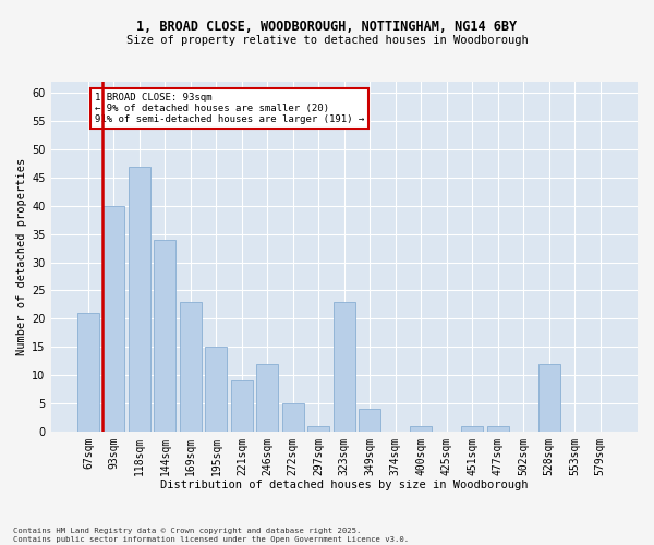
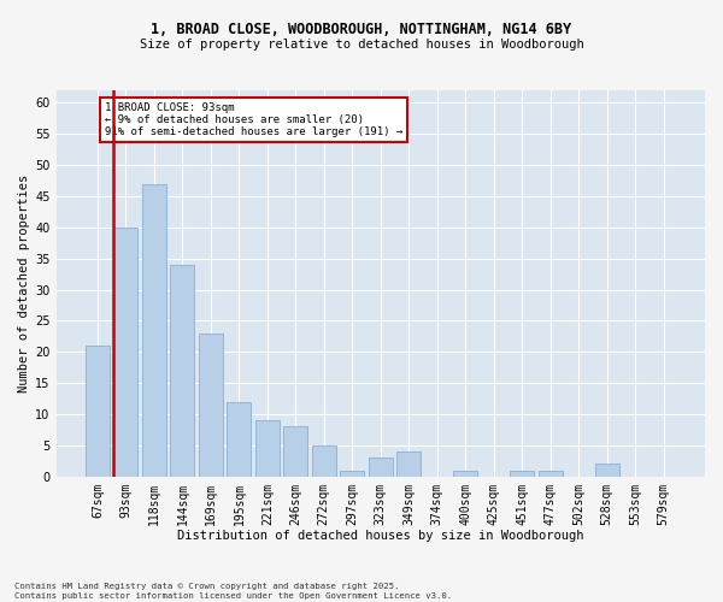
195sqm: 15 -> 12
246sqm: 12 -> 8
323sqm: 23 -> 3
528sqm: 12 -> 2
